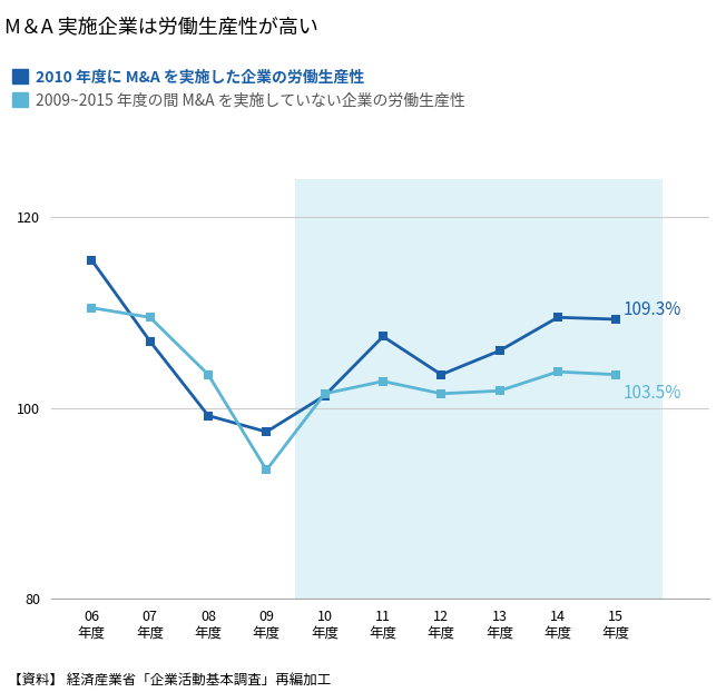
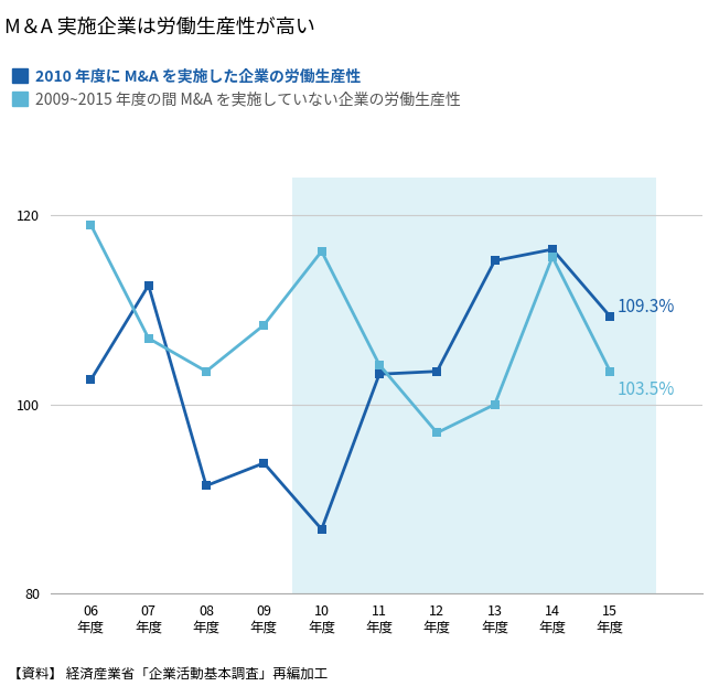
2010 年度に M&A を実施した企業の労働生産性/06 年度: 115.5 -> 102.6
2009~2015 年度の間 M&A を実施していない企業の労働生産性/06 年度: 110.5 -> 119.0
2010 年度に M&A を実施した企業の労働生産性/07 年度: 107.0 -> 112.6
2009~2015 年度の間 M&A を実施していない企業の労働生産性/07 年度: 109.5 -> 107.0
2010 年度に M&A を実施した企業の労働生産性/08 年度: 99.2 -> 91.4
2010 年度に M&A を実施した企業の労働生産性/09 年度: 97.5 -> 93.8
2009~2015 年度の間 M&A を実施していない企業の労働生産性/09 年度: 93.5 -> 108.4
2010 年度に M&A を実施した企業の労働生産性/10 年度: 101.3 -> 86.8
2009~2015 年度の間 M&A を実施していない企業の労働生産性/10 年度: 101.5 -> 116.2
2010 年度に M&A を実施した企業の労働生産性/11 年度: 107.5 -> 103.2
2009~2015 年度の間 M&A を実施していない企業の労働生産性/11 年度: 102.8 -> 104.2
2009~2015 年度の間 M&A を実施していない企業の労働生産性/12 年度: 101.5 -> 97.0
2010 年度に M&A を実施した企業の労働生産性/13 年度: 106.0 -> 115.2
2009~2015 年度の間 M&A を実施していない企業の労働生産性/13 年度: 101.8 -> 100.0
2010 年度に M&A を実施した企業の労働生産性/14 年度: 109.5 -> 116.4
2009~2015 年度の間 M&A を実施していない企業の労働生産性/14 年度: 103.8 -> 115.6
